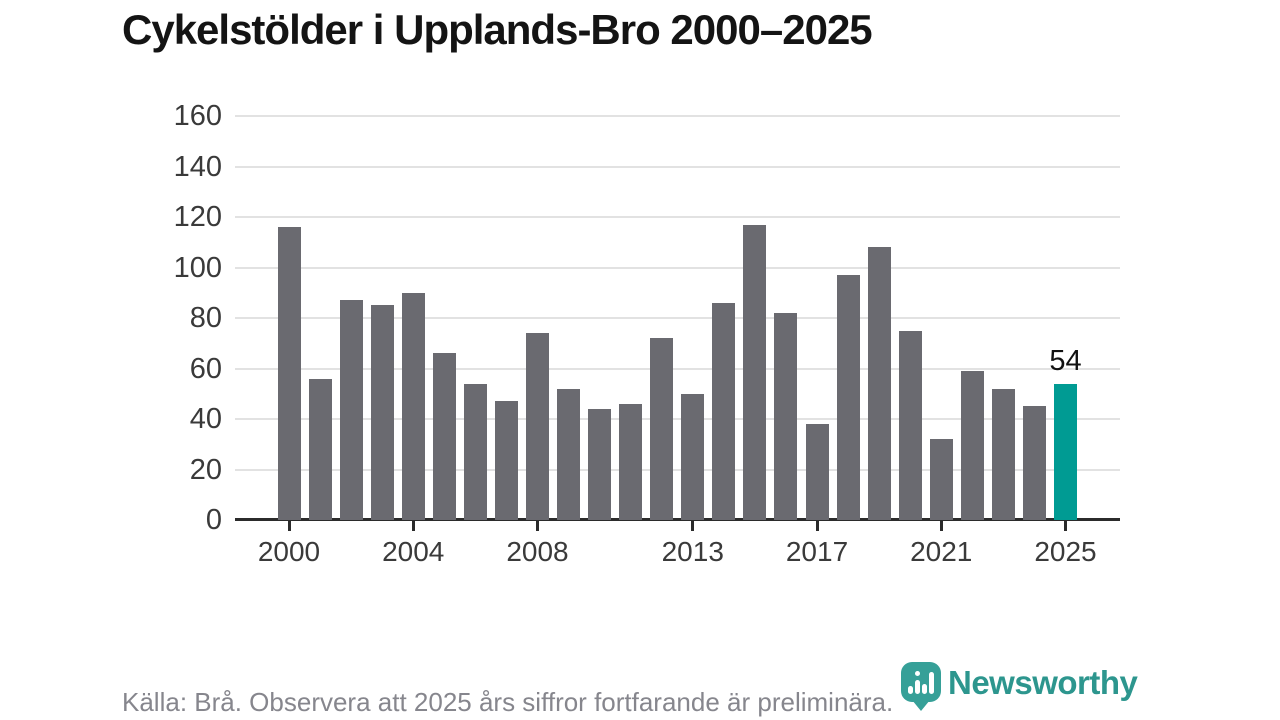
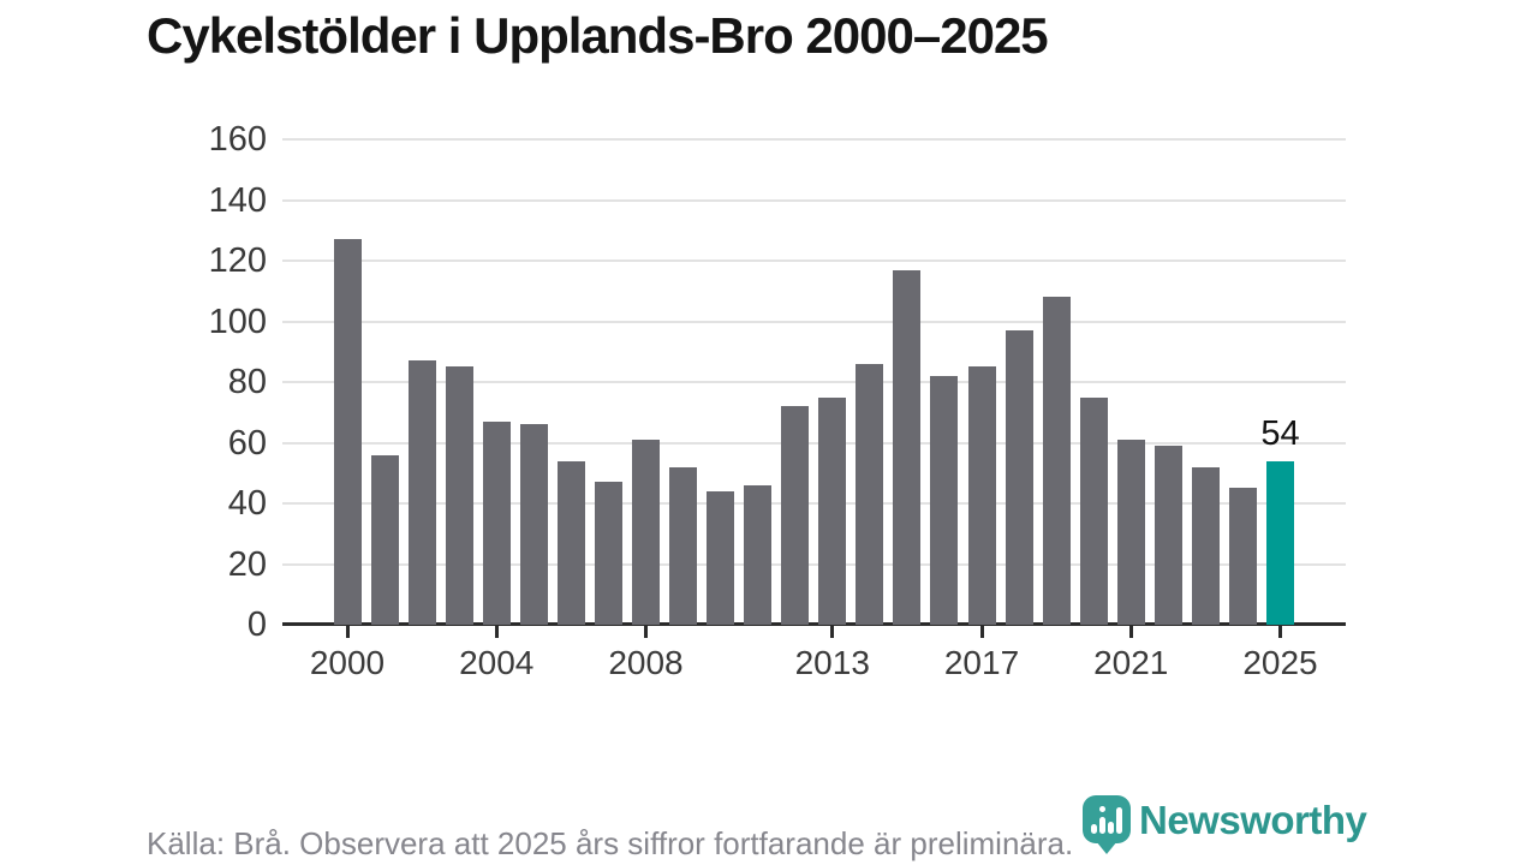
2000: 116 -> 127
2004: 90 -> 67
2008: 74 -> 61
2013: 50 -> 75
2017: 38 -> 85
2021: 32 -> 61
